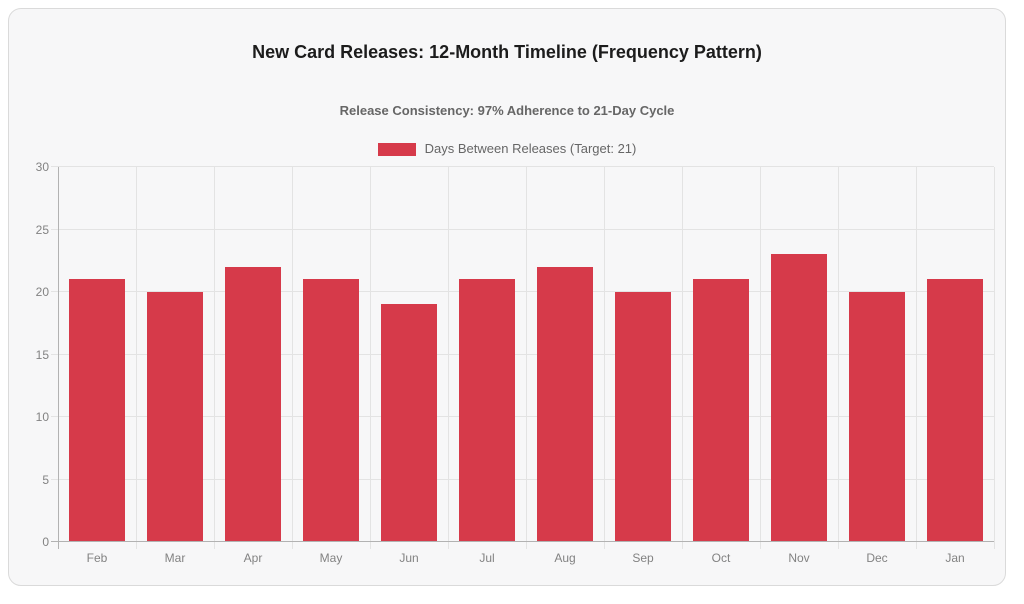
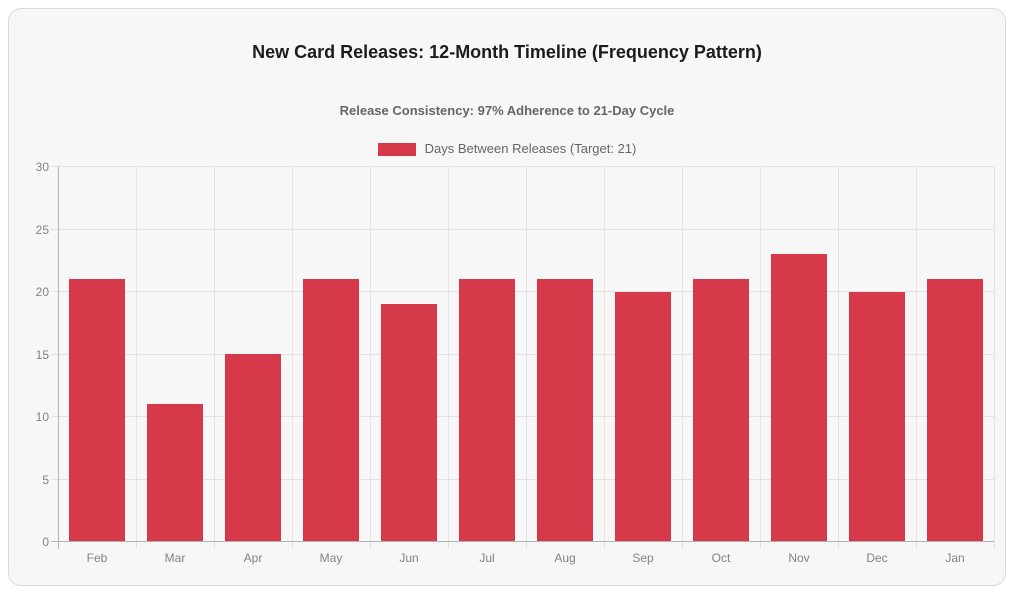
Mar: 20 -> 11
Apr: 22 -> 15
Aug: 22 -> 21
